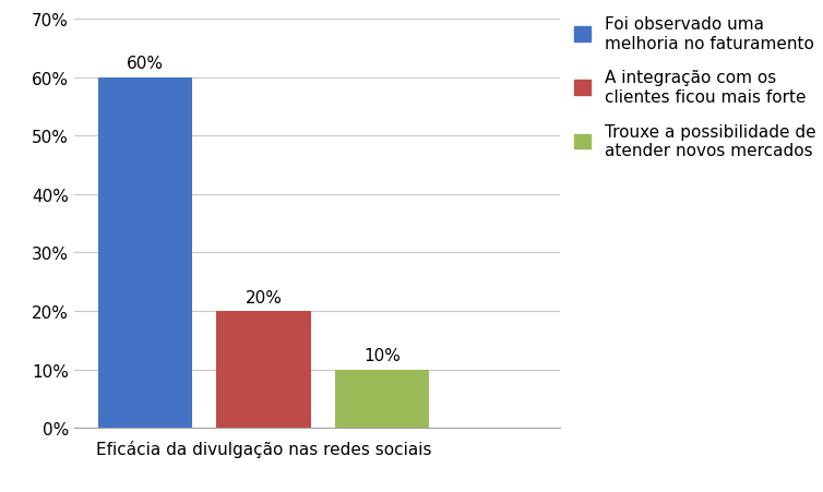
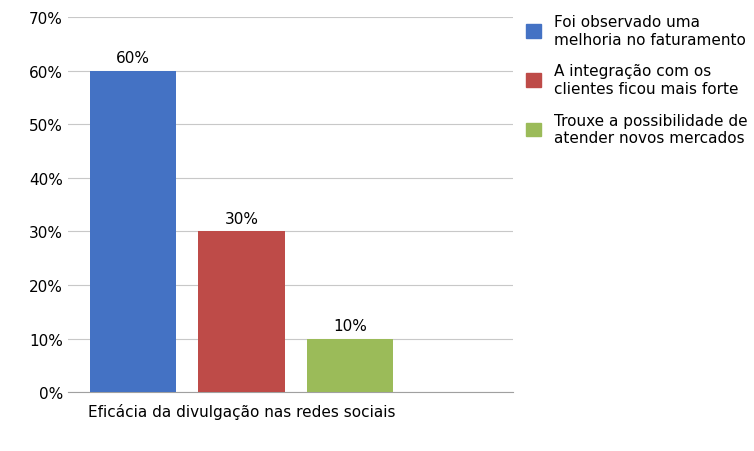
Eficácia da divulgação nas redes sociais: 20% -> 30%
